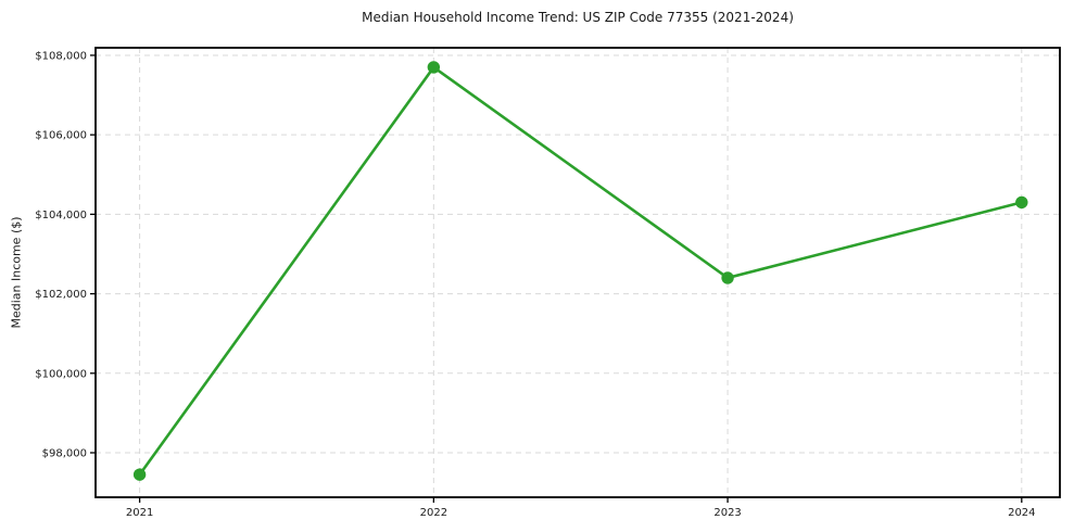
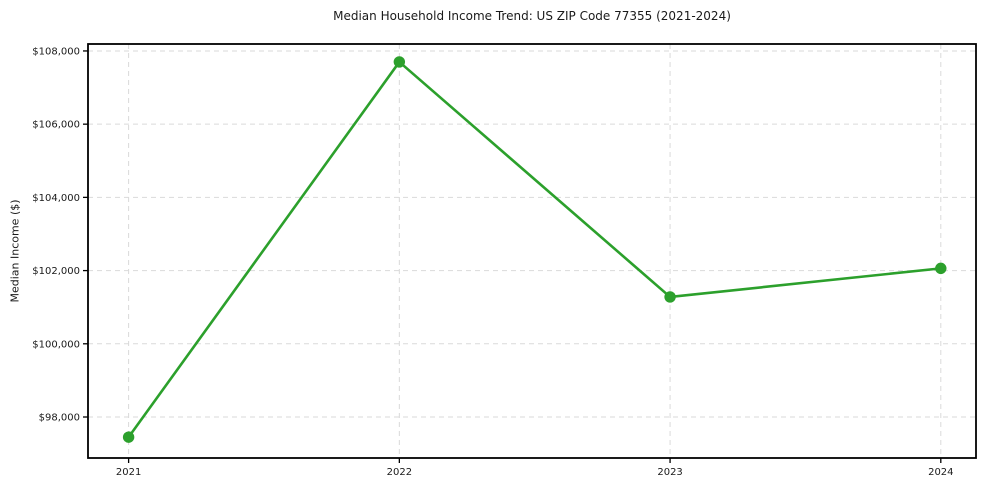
2023: $102400 -> $101300
2024: $104300 -> $102100
